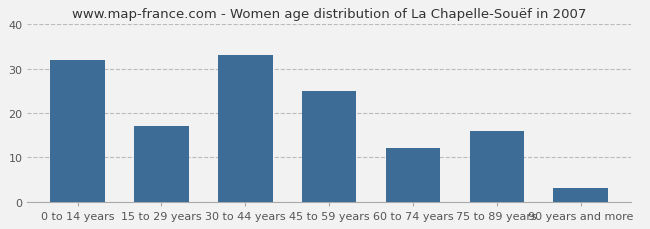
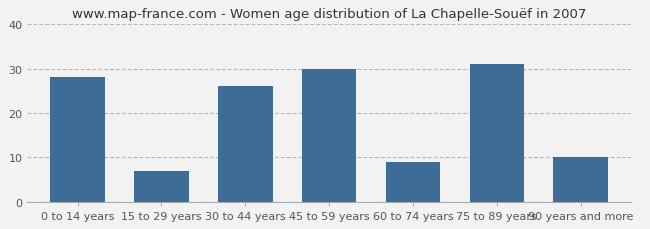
0 to 14 years: 32 -> 28
15 to 29 years: 17 -> 7
30 to 44 years: 33 -> 26
45 to 59 years: 25 -> 30
60 to 74 years: 12 -> 9
75 to 89 years: 16 -> 31
90 years and more: 3 -> 10
